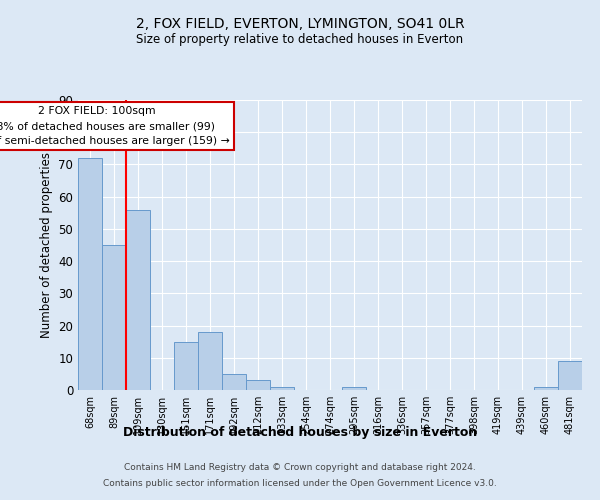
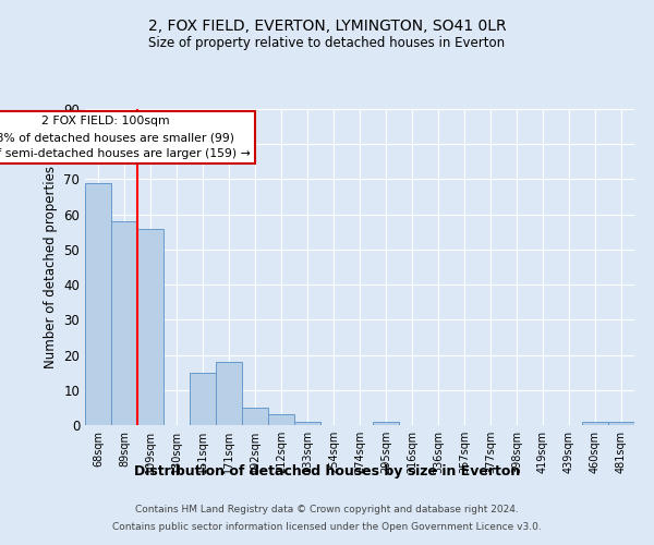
68sqm: 72 -> 69
89sqm: 45 -> 58
481sqm: 9 -> 1
